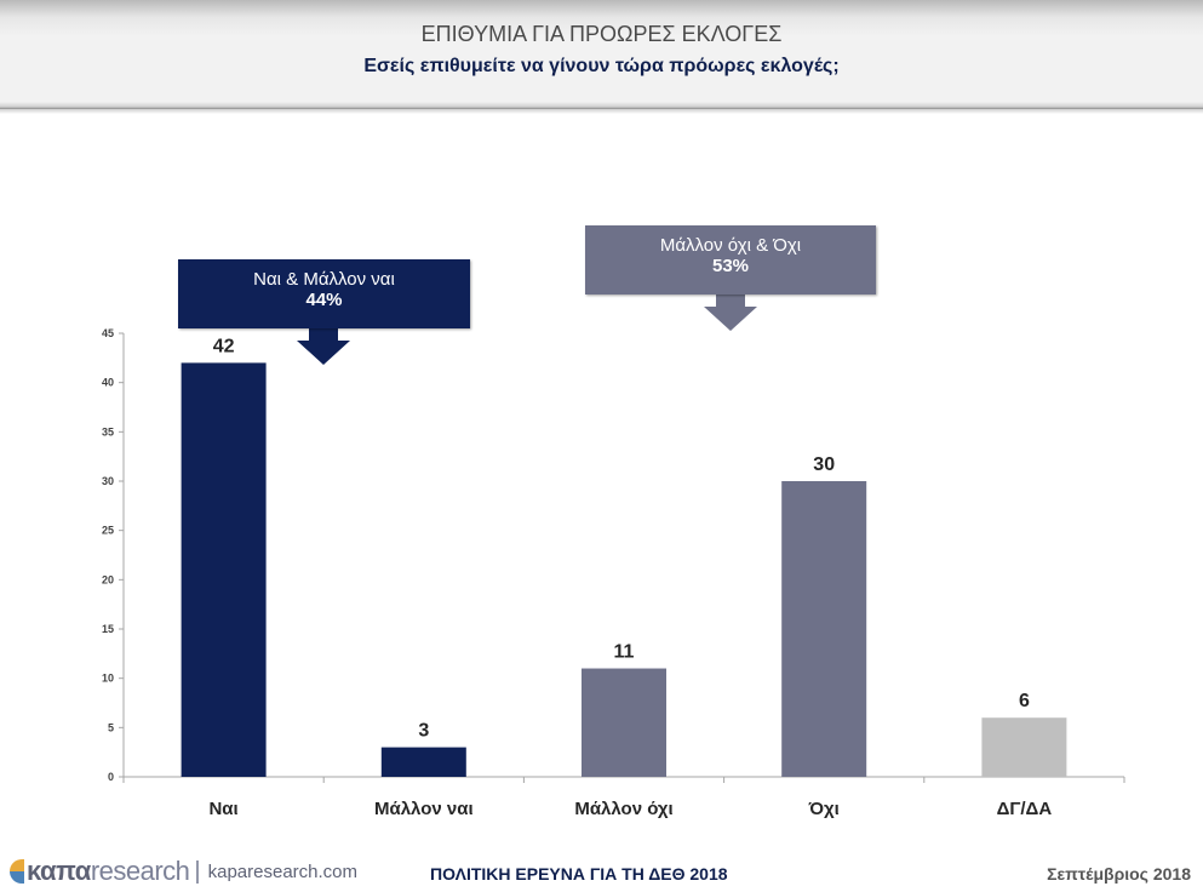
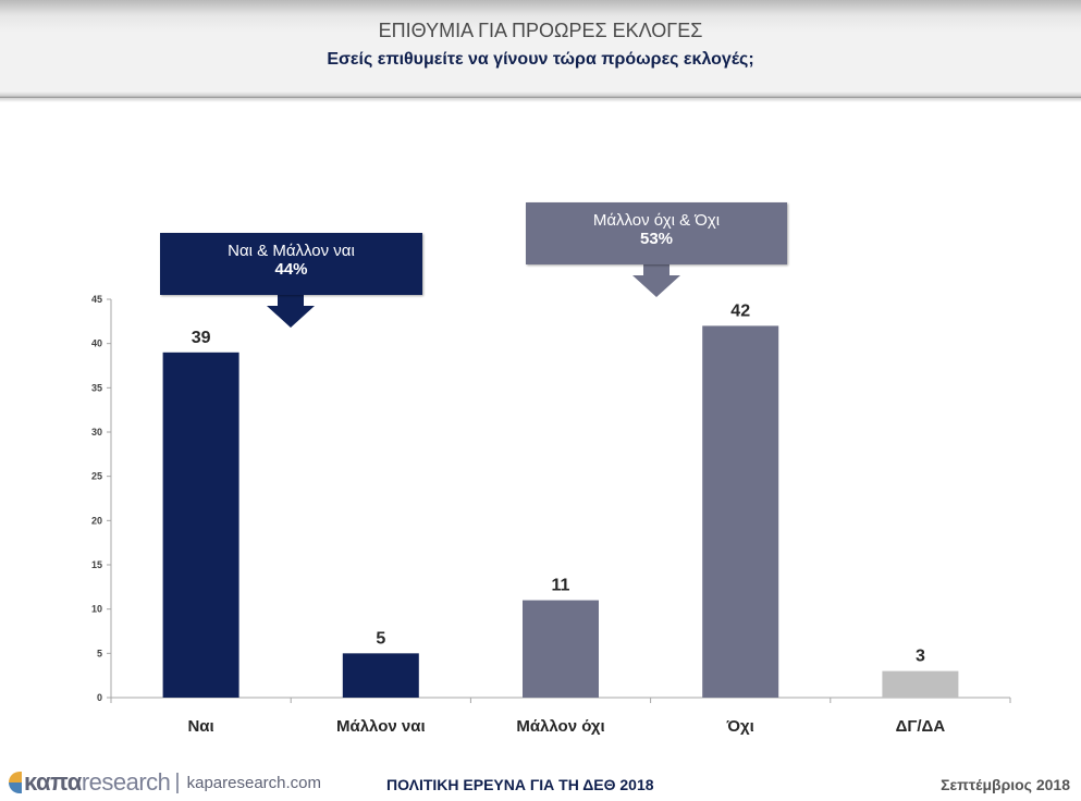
Ναι: 42 -> 39
Μάλλον ναι: 3 -> 5
Όχι: 30 -> 42
ΔΓ/ΔΑ: 6 -> 3
